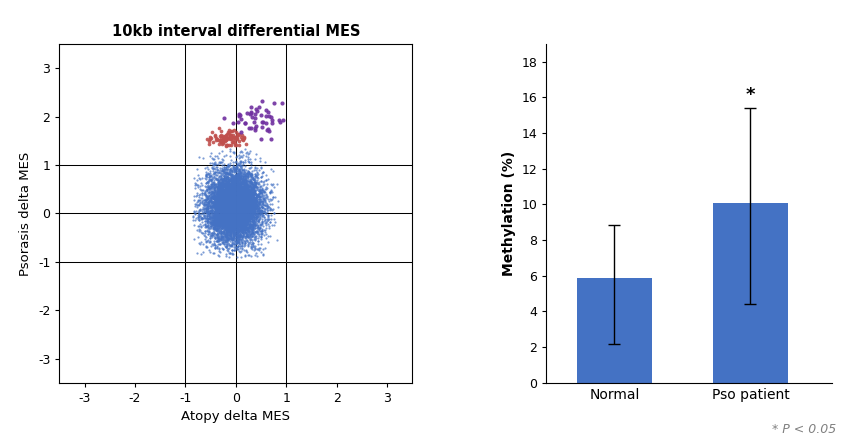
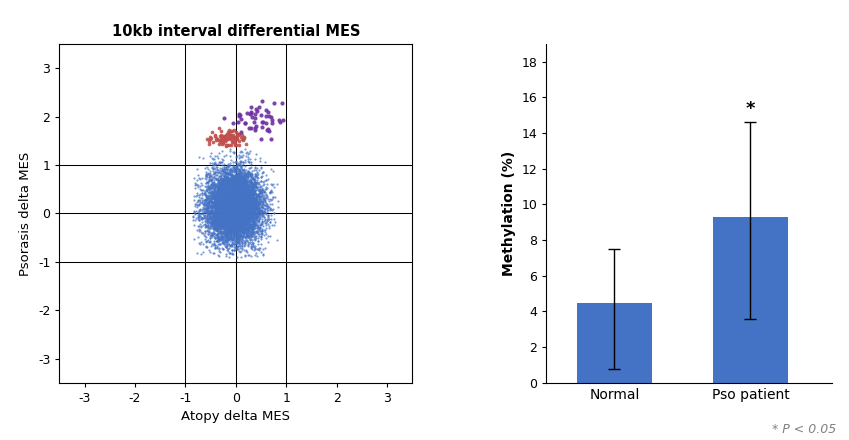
Normal: 5.8 -> 4.5
Pso patient: 10.1 -> 9.3
